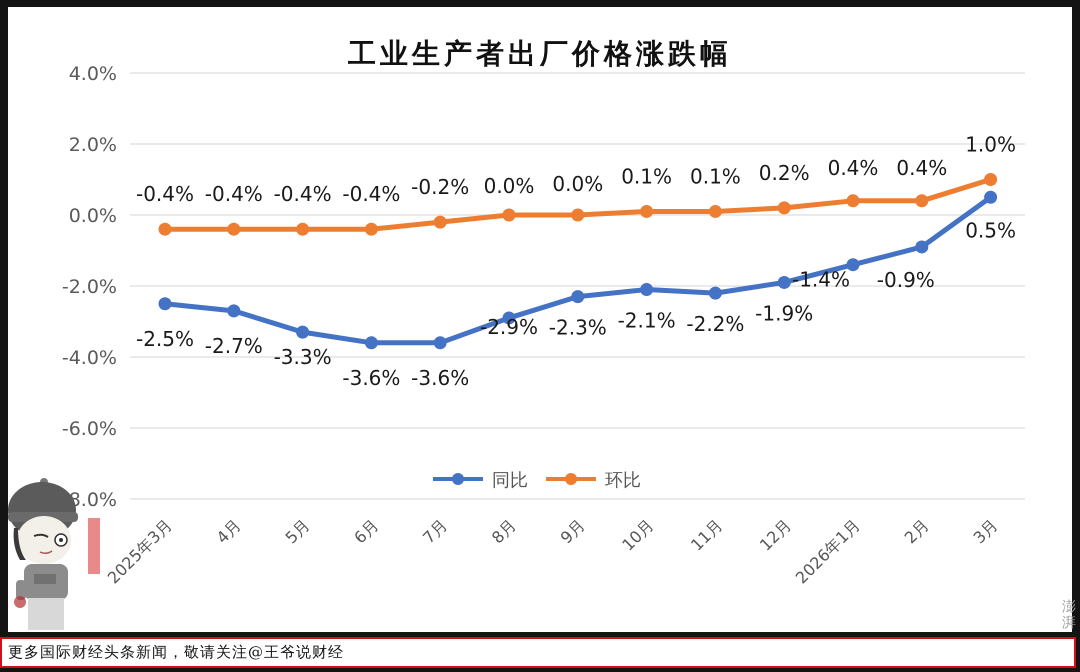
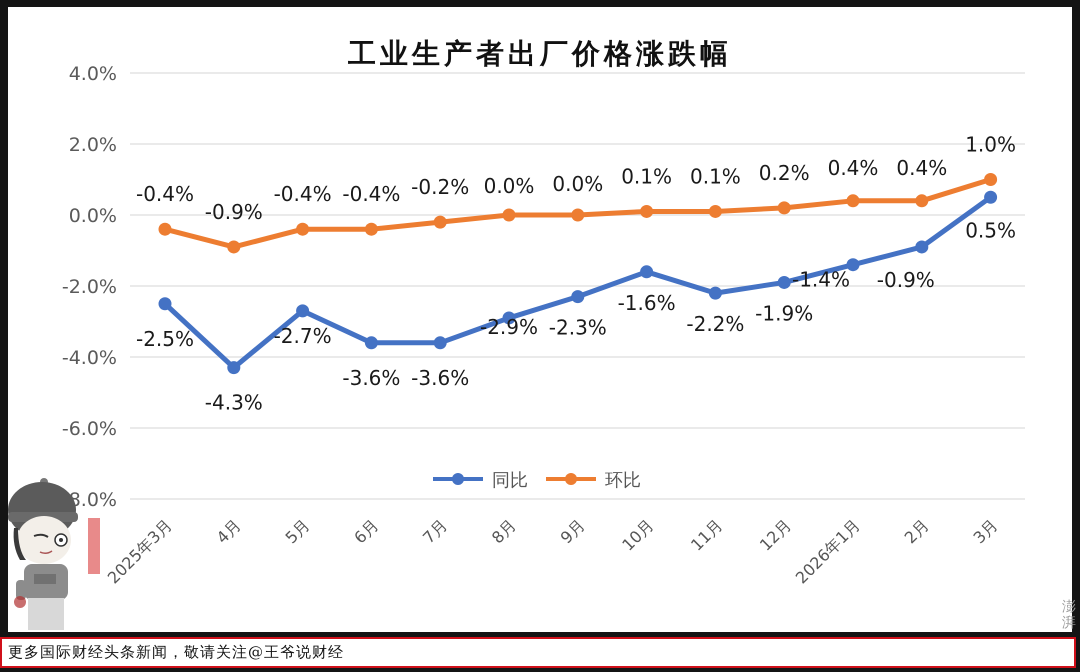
同比/4月: -2.7% -> -4.3%
环比/4月: -0.4% -> -0.9%
同比/5月: -3.3% -> -2.7%
同比/10月: -2.1% -> -1.6%
